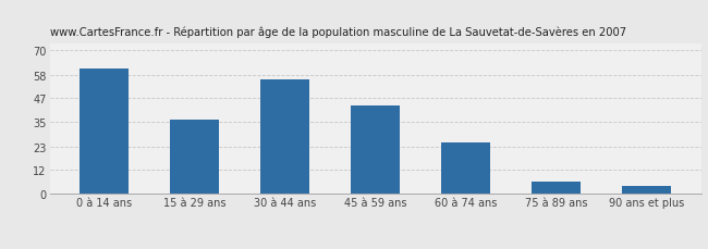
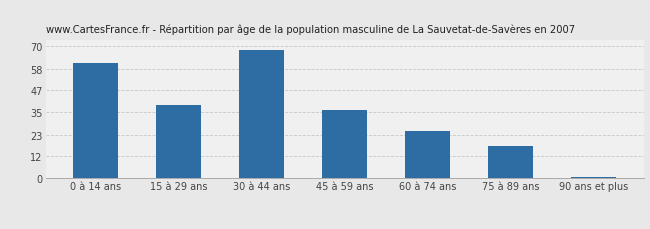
15 à 29 ans: 36 -> 39
30 à 44 ans: 56 -> 68
45 à 59 ans: 43 -> 36
75 à 89 ans: 6 -> 17
90 ans et plus: 4 -> 1
